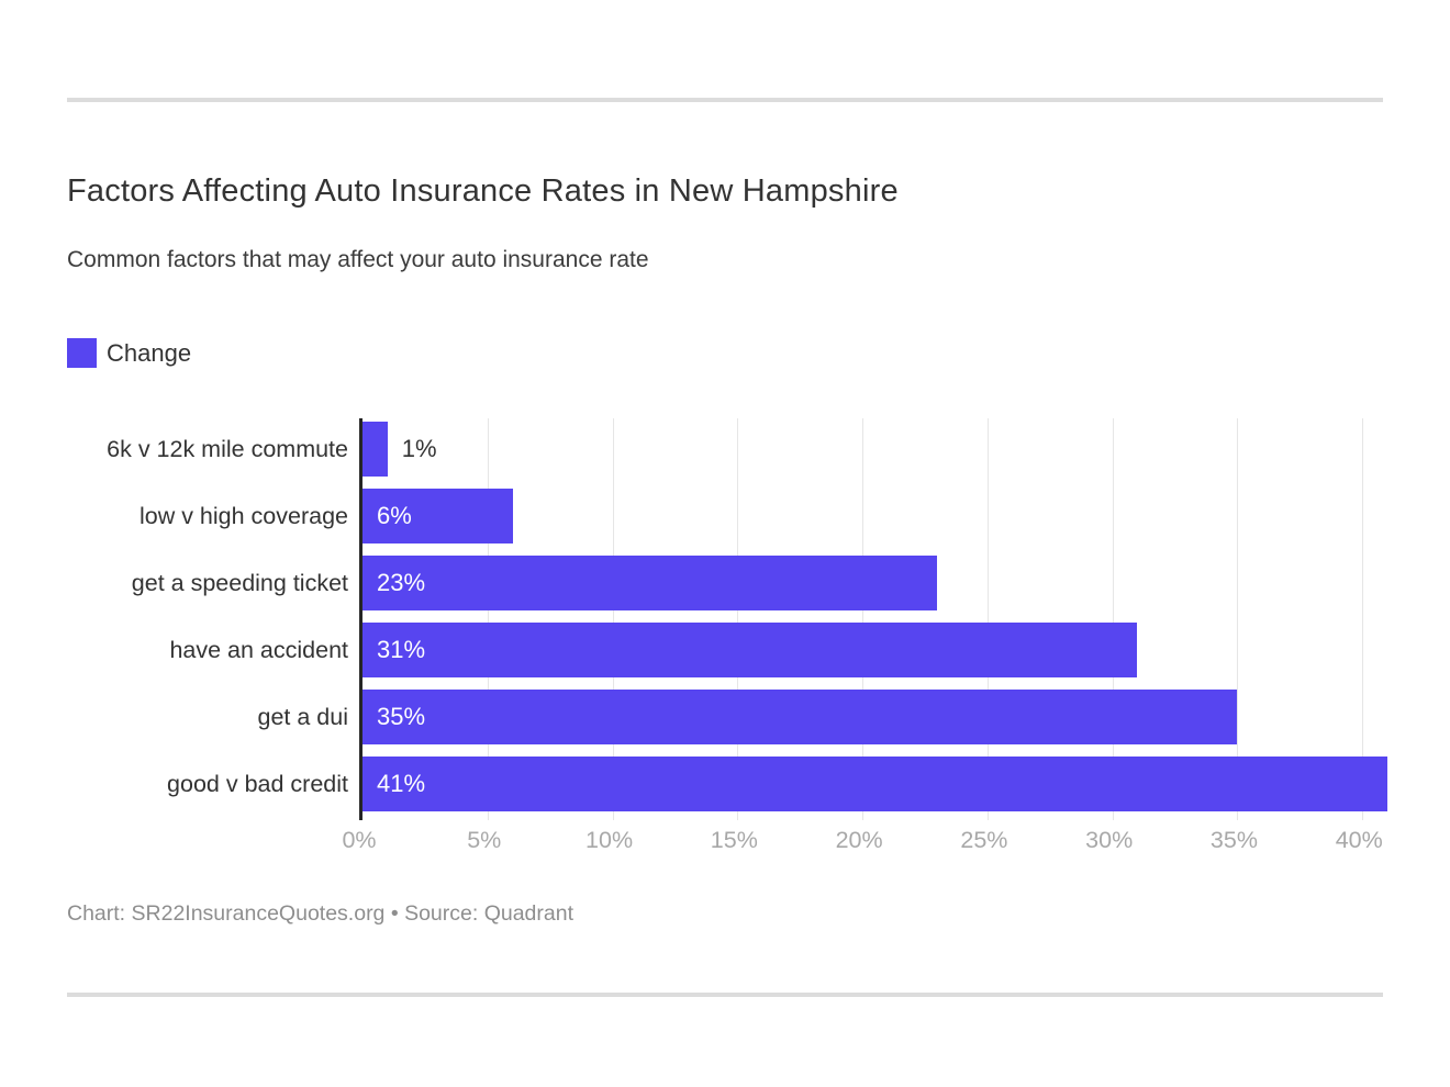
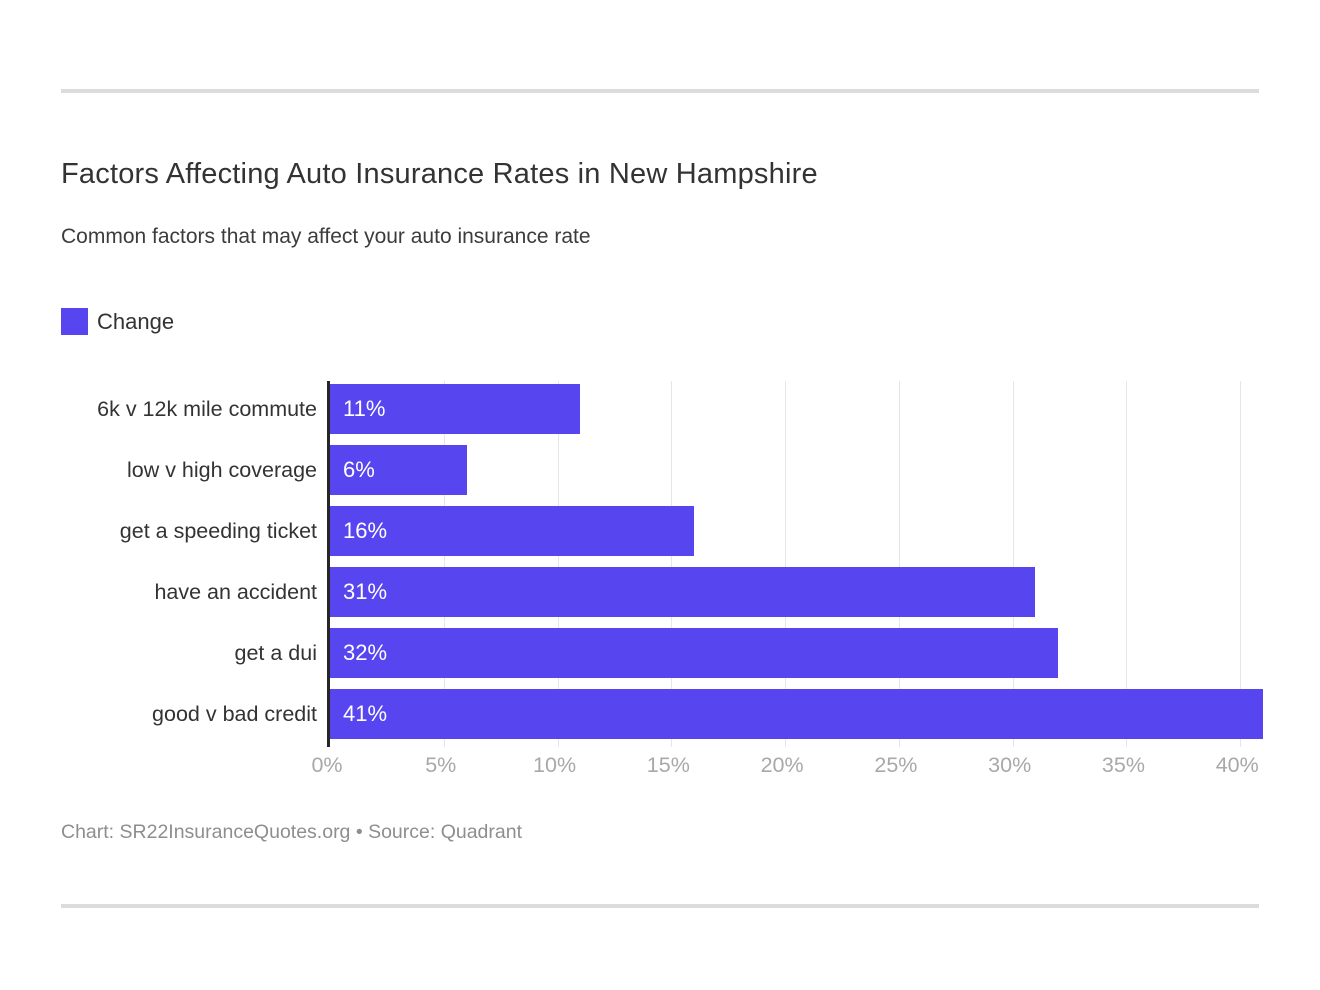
6k v 12k mile commute: 1% -> 11%
get a speeding ticket: 23% -> 16%
get a dui: 35% -> 32%
